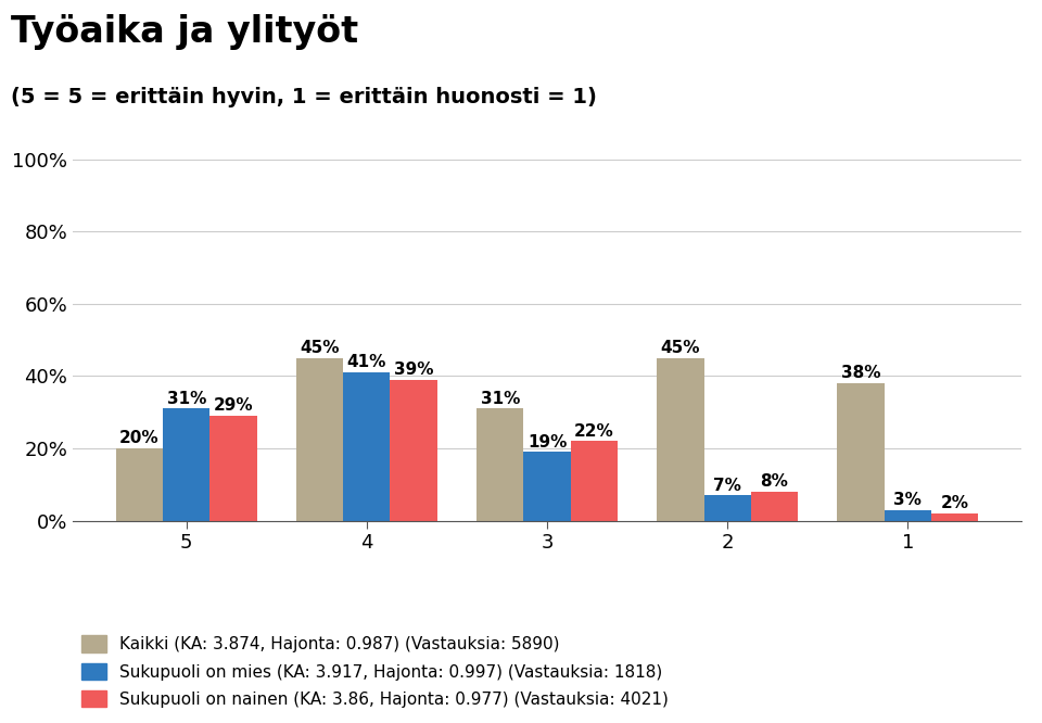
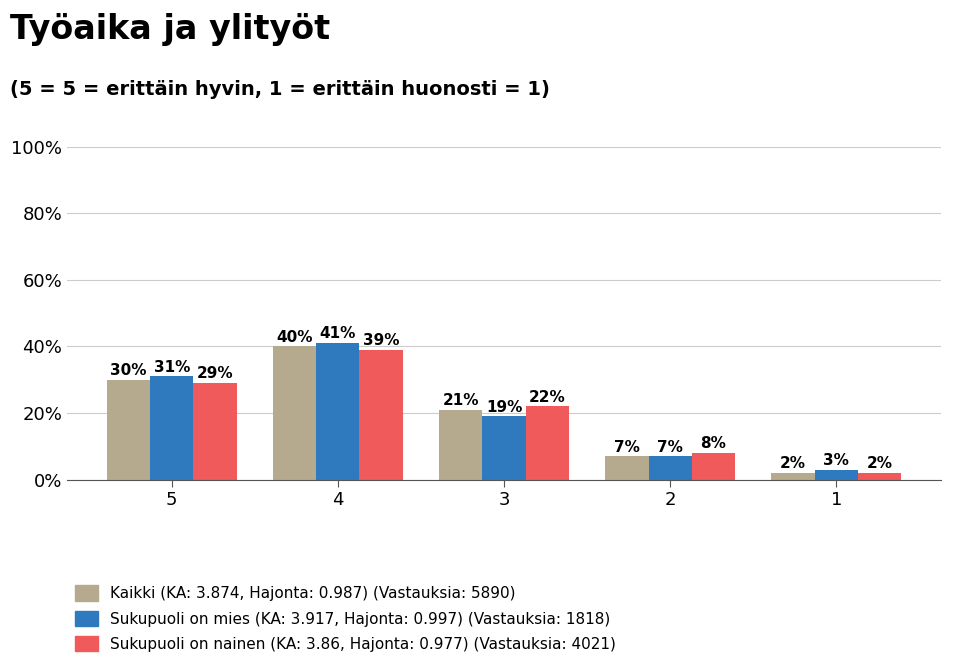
Kaikki (KA: 3.874, Hajonta: 0.987) (Vastauksia: 5890)/5: 20% -> 30%
Kaikki (KA: 3.874, Hajonta: 0.987) (Vastauksia: 5890)/4: 45% -> 40%
Kaikki (KA: 3.874, Hajonta: 0.987) (Vastauksia: 5890)/3: 31% -> 21%
Kaikki (KA: 3.874, Hajonta: 0.987) (Vastauksia: 5890)/2: 45% -> 7%
Kaikki (KA: 3.874, Hajonta: 0.987) (Vastauksia: 5890)/1: 38% -> 2%
